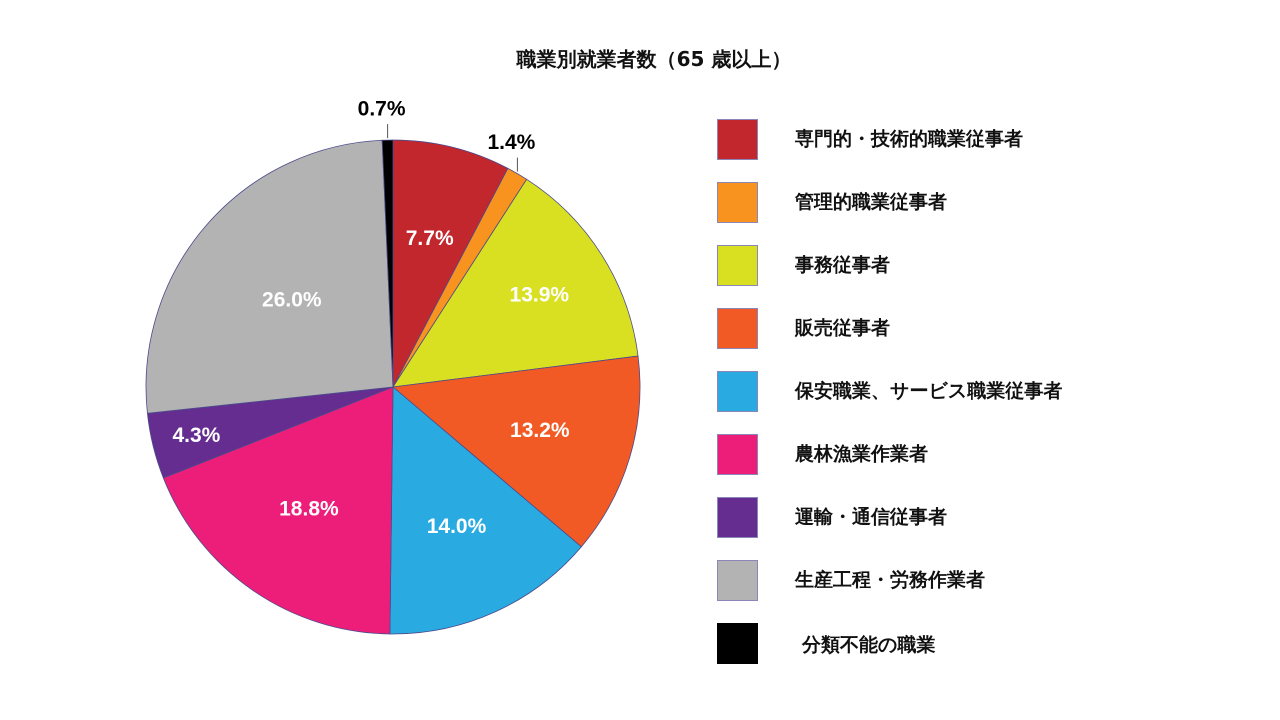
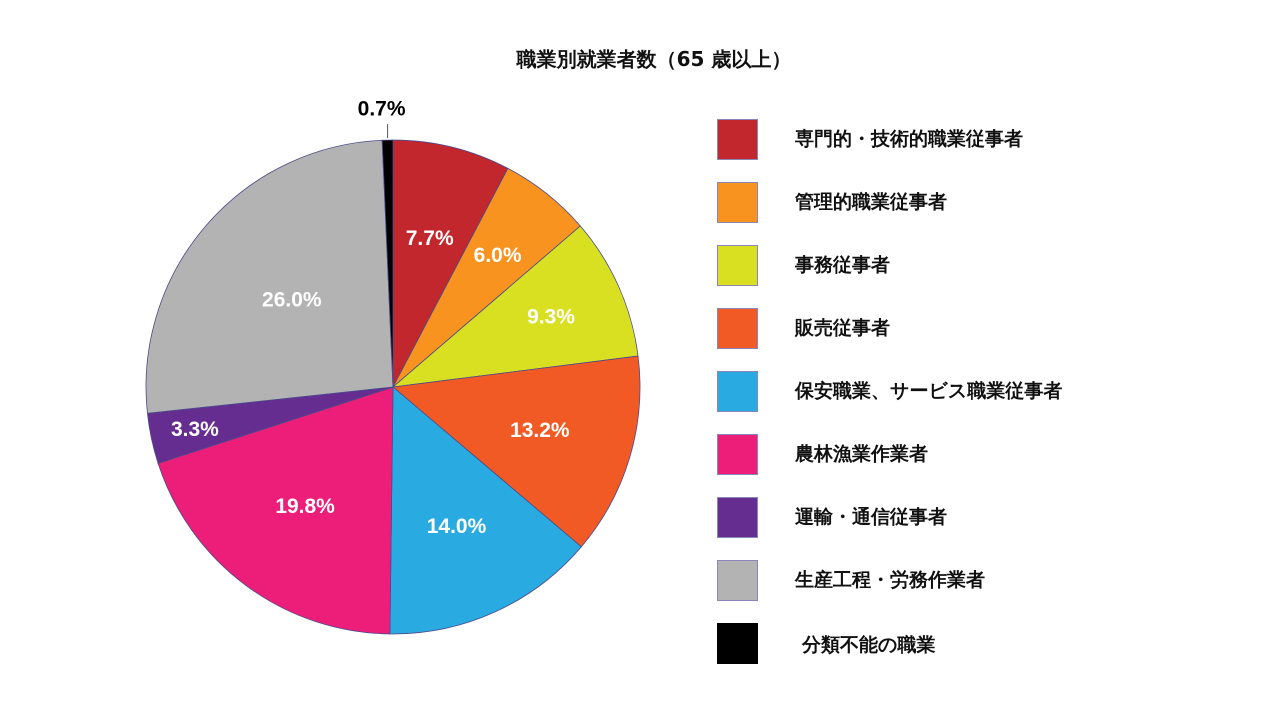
管理的職業従事者: 1.4% -> 6.0%
事務従事者: 13.9% -> 9.3%
農林漁業作業者: 18.8% -> 19.8%
運輸・通信従事者: 4.3% -> 3.3%
